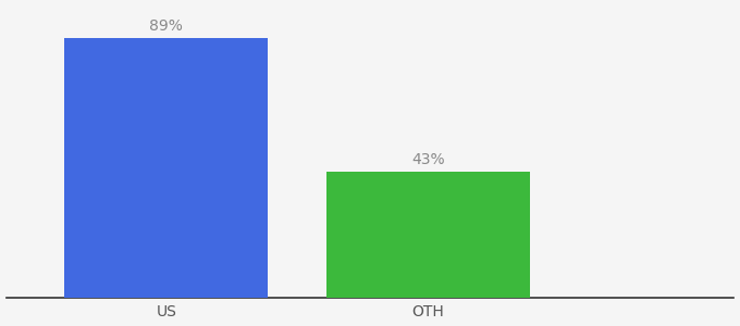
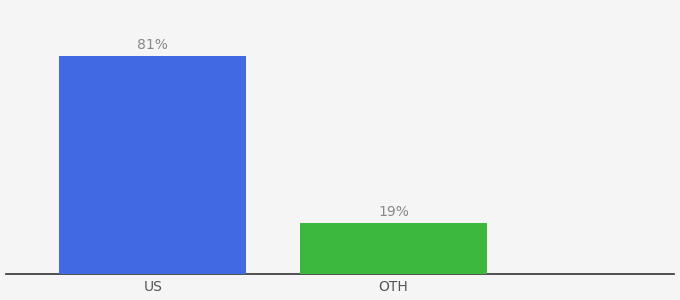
US: 89% -> 81%
OTH: 43% -> 19%
